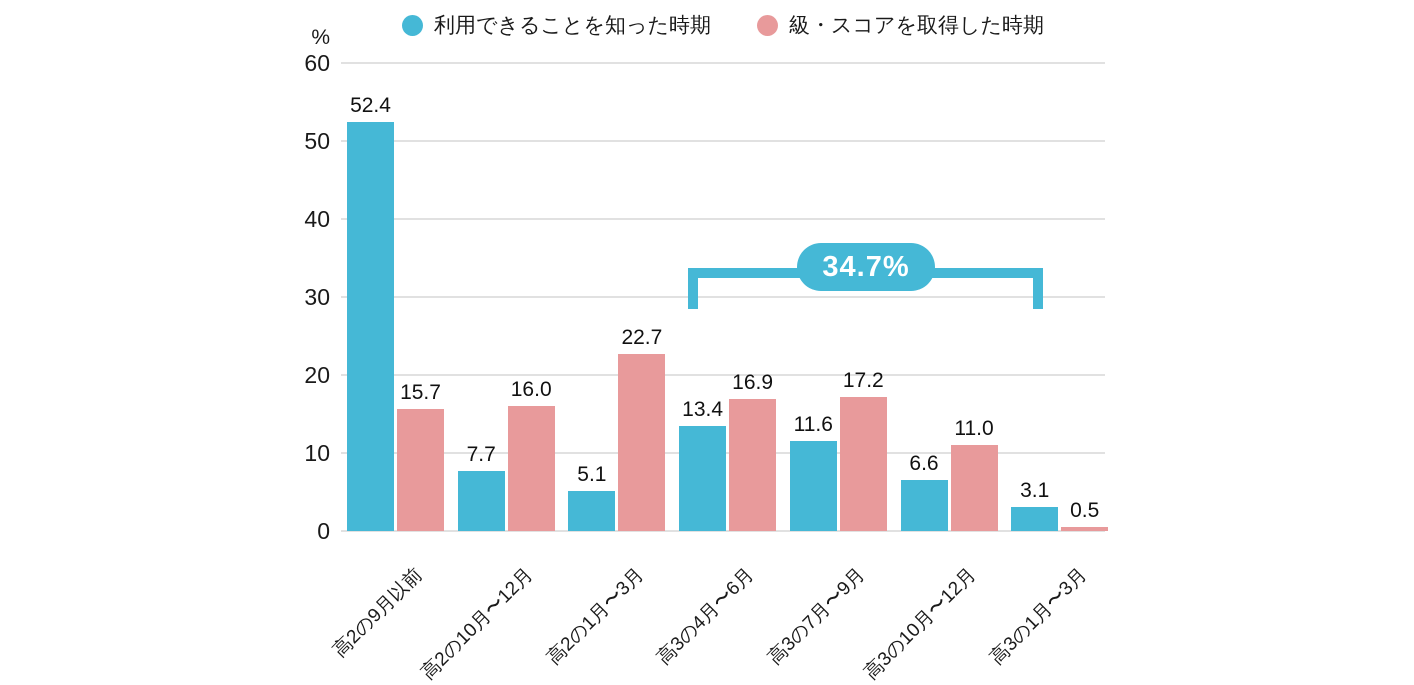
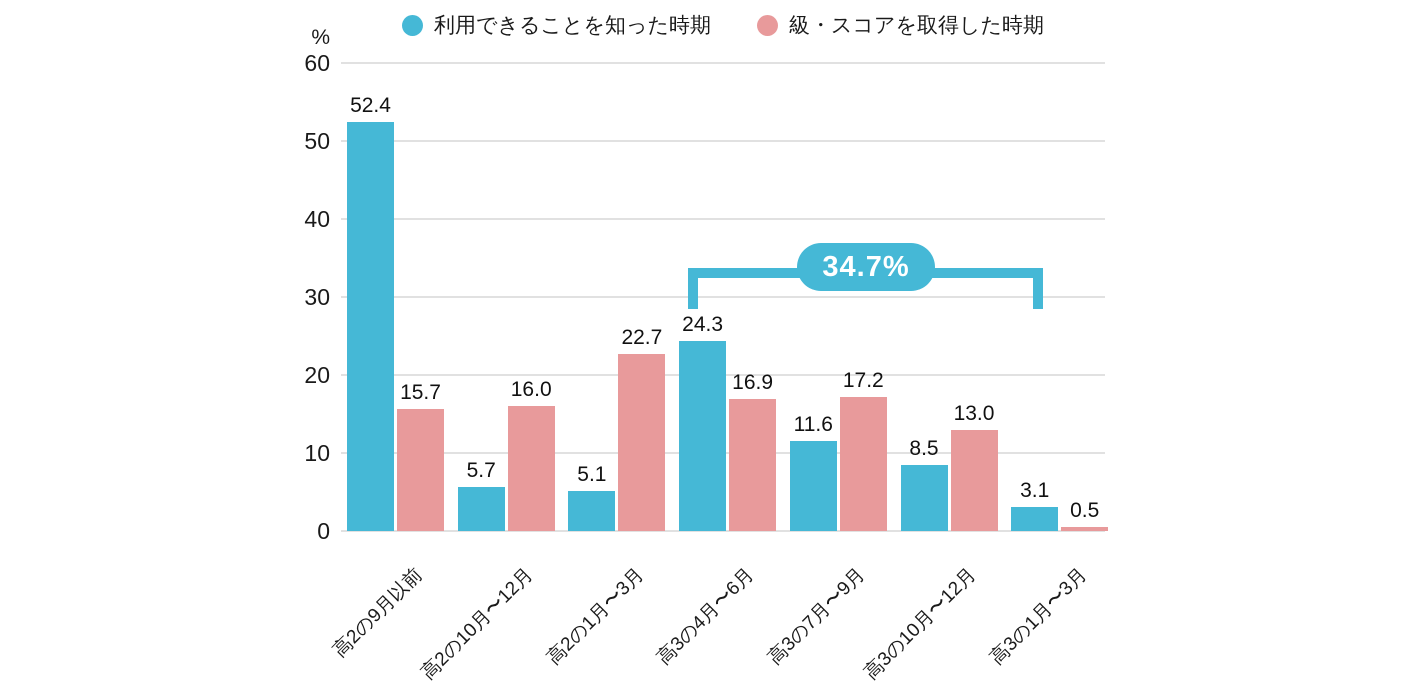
利用できることを知った時期/高2の10月〜12月: 7.7 -> 5.7
利用できることを知った時期/高3の4月〜6月: 13.4 -> 24.3
利用できることを知った時期/高3の10月〜12月: 6.6 -> 8.5
級・スコアを取得した時期/高3の10月〜12月: 11.0 -> 13.0
